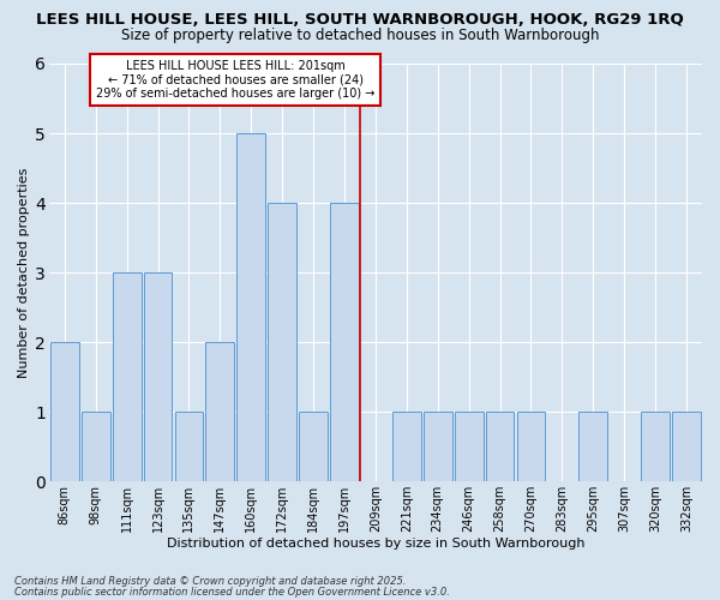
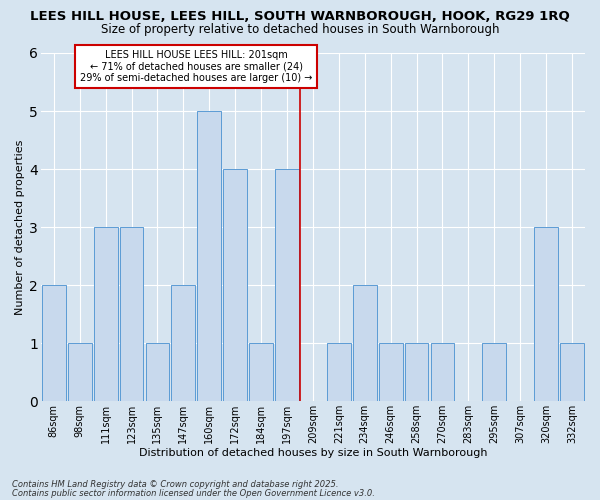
234sqm: 1 -> 2
320sqm: 1 -> 3
